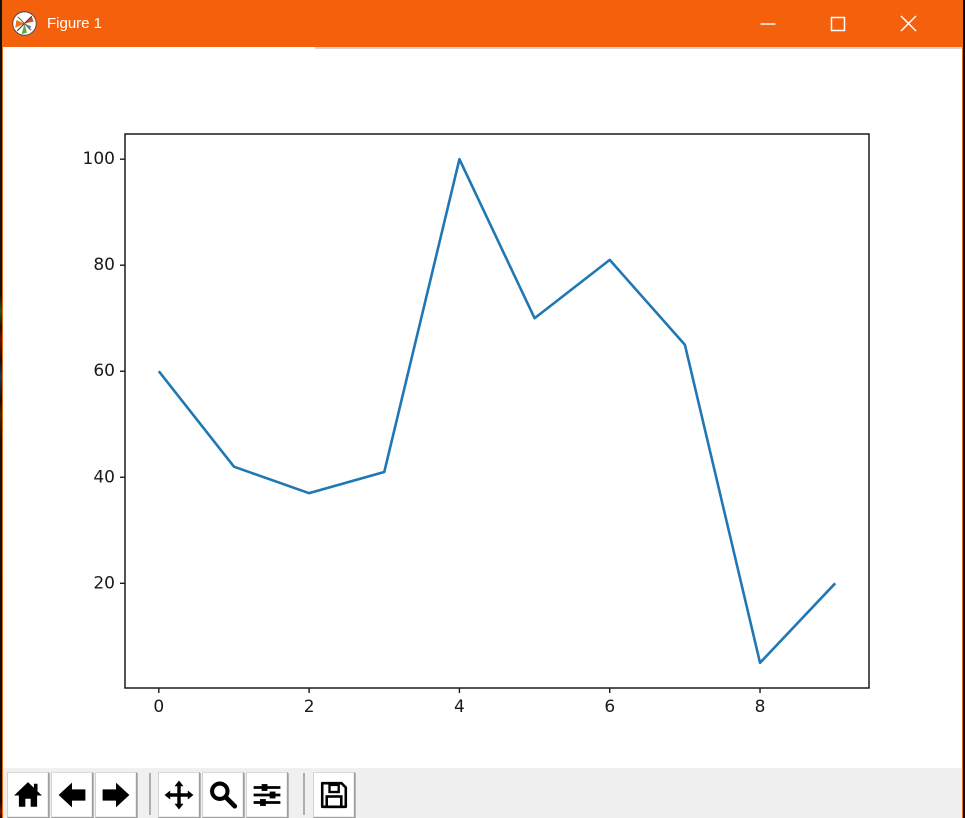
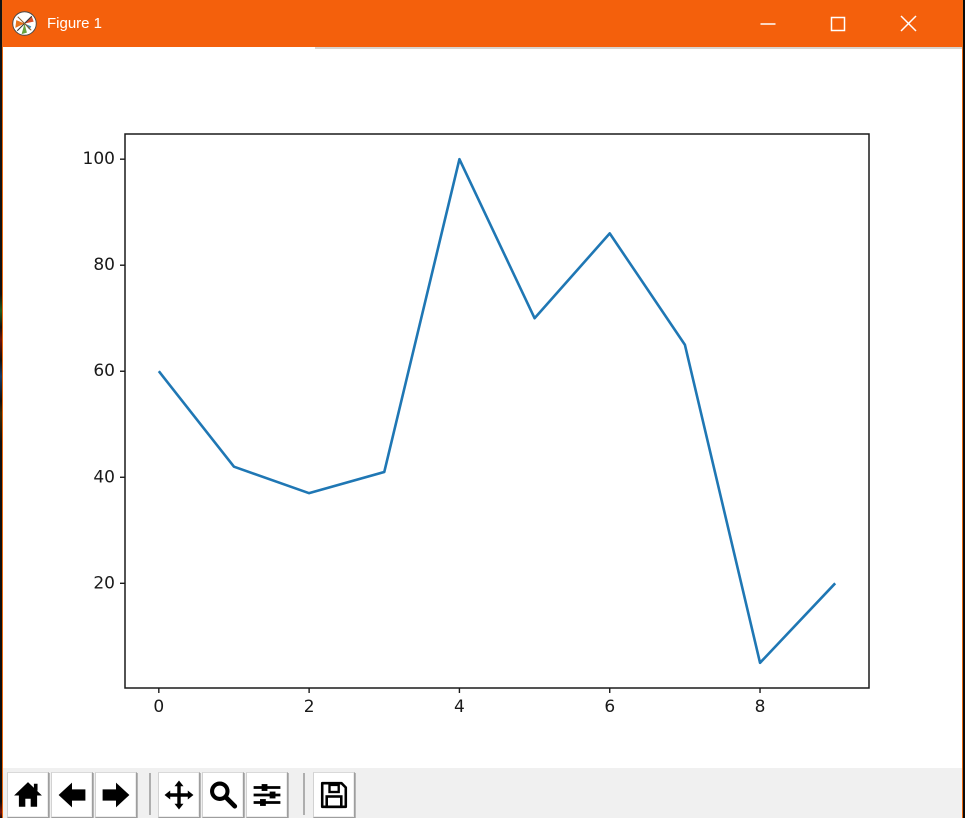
6: 81 -> 86
